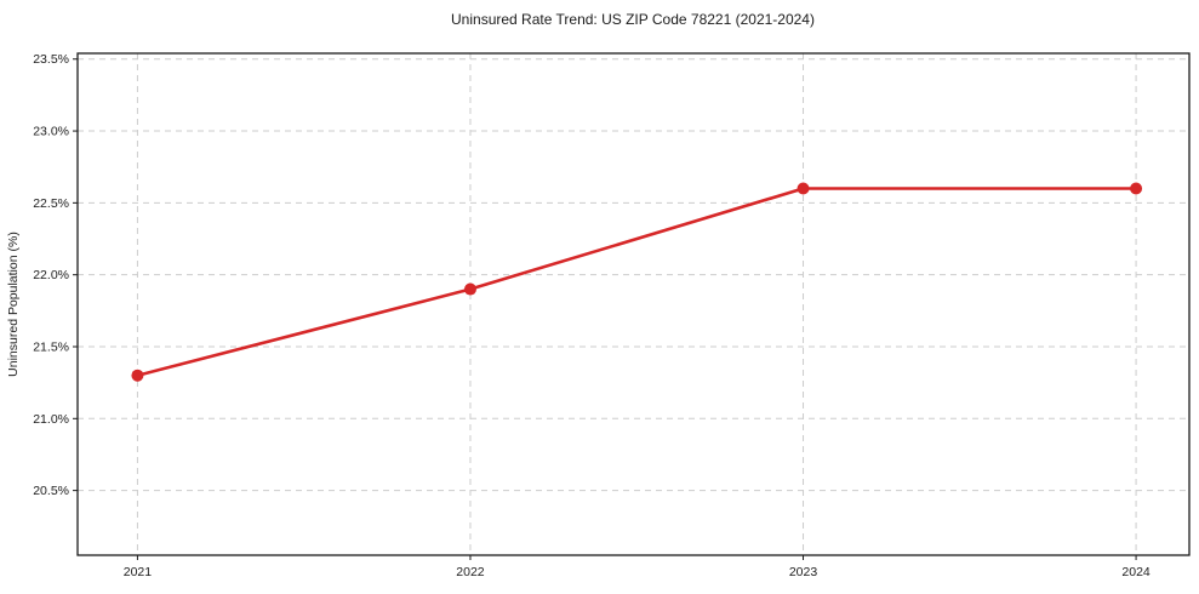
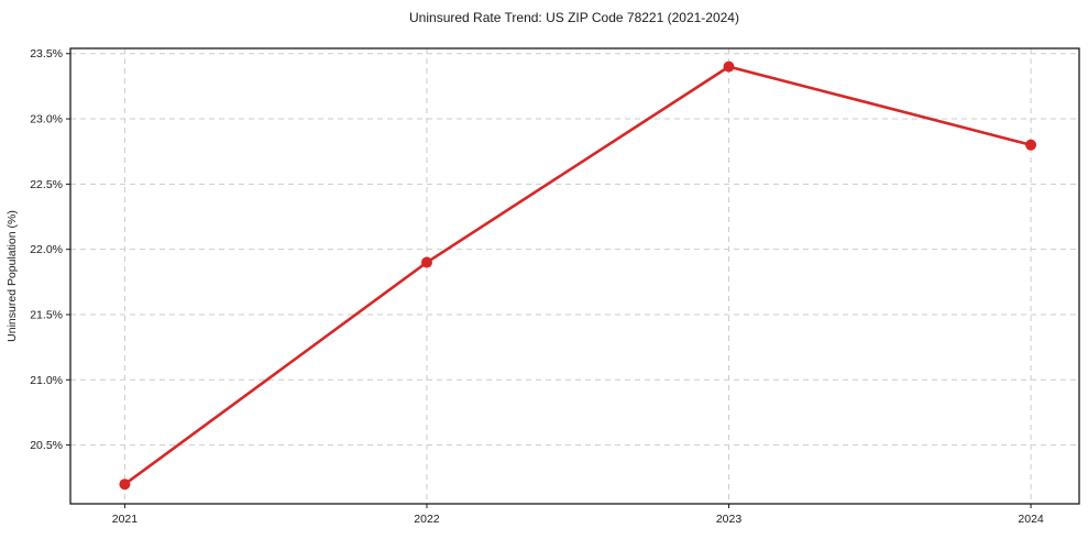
2021: 21.3% -> 20.2%
2023: 22.6% -> 23.4%
2024: 22.6% -> 22.8%
